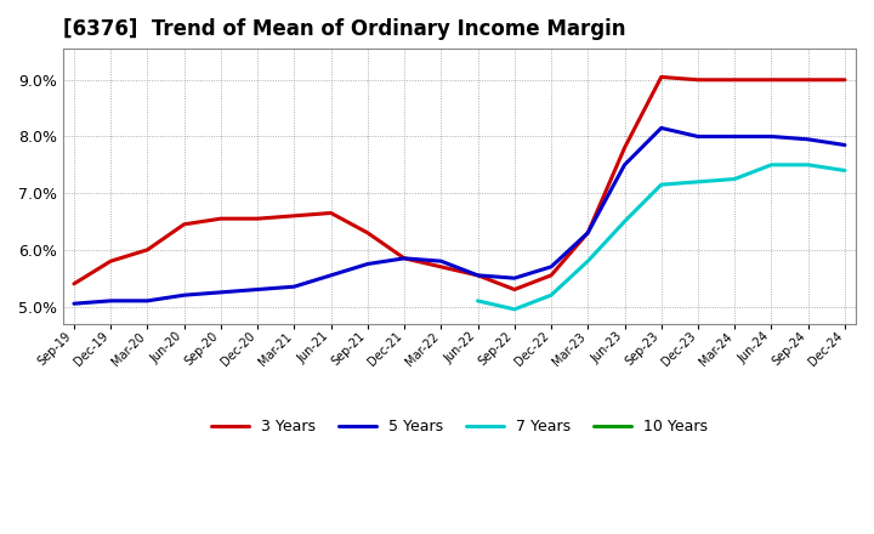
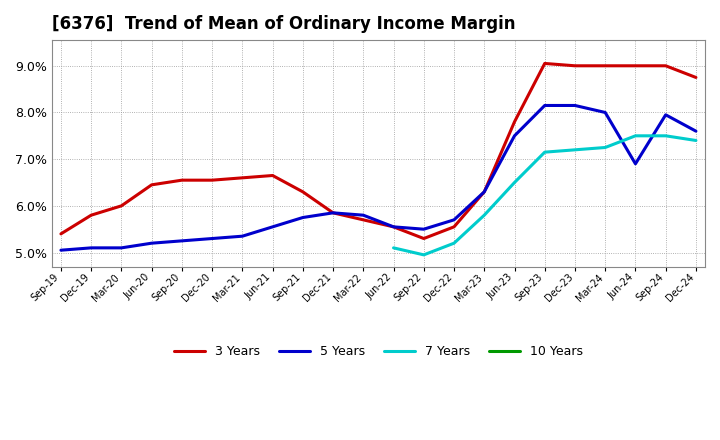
5 Years/Dec-23: 8.00% -> 8.15%
5 Years/Jun-24: 8.00% -> 6.90%
3 Years/Dec-24: 9.00% -> 8.75%
5 Years/Dec-24: 7.85% -> 7.60%
